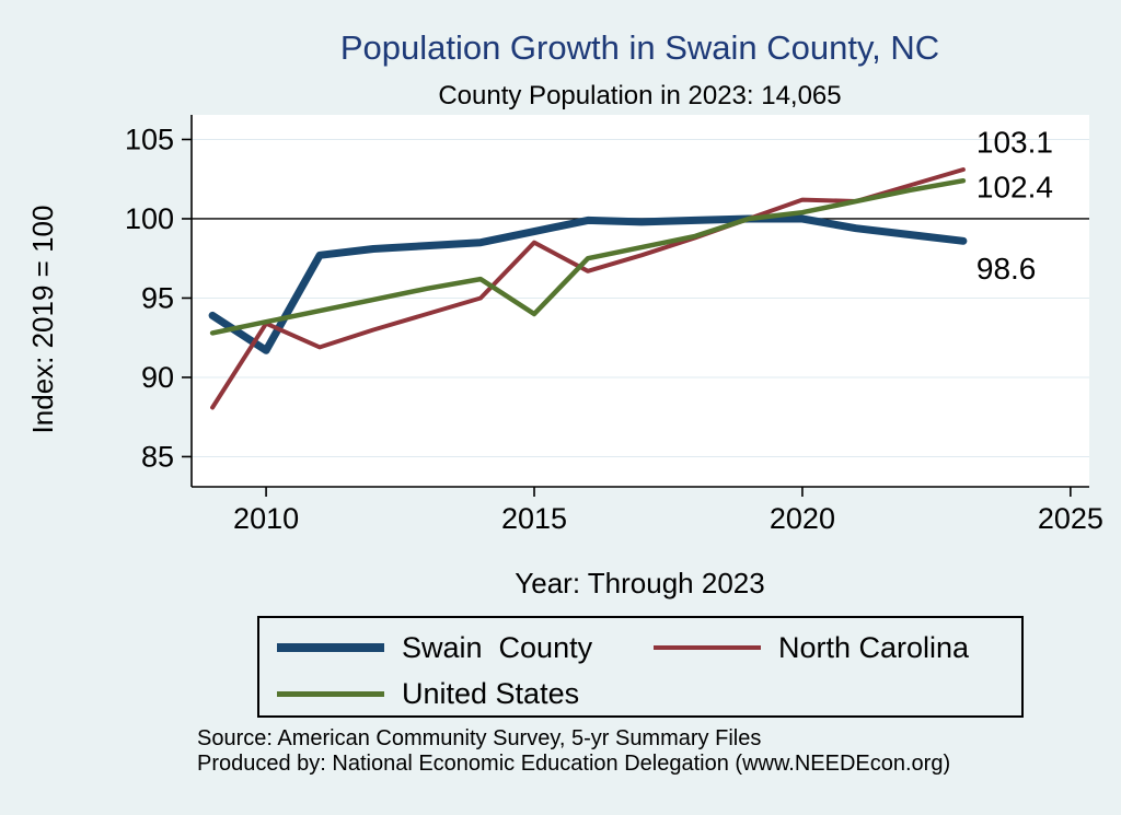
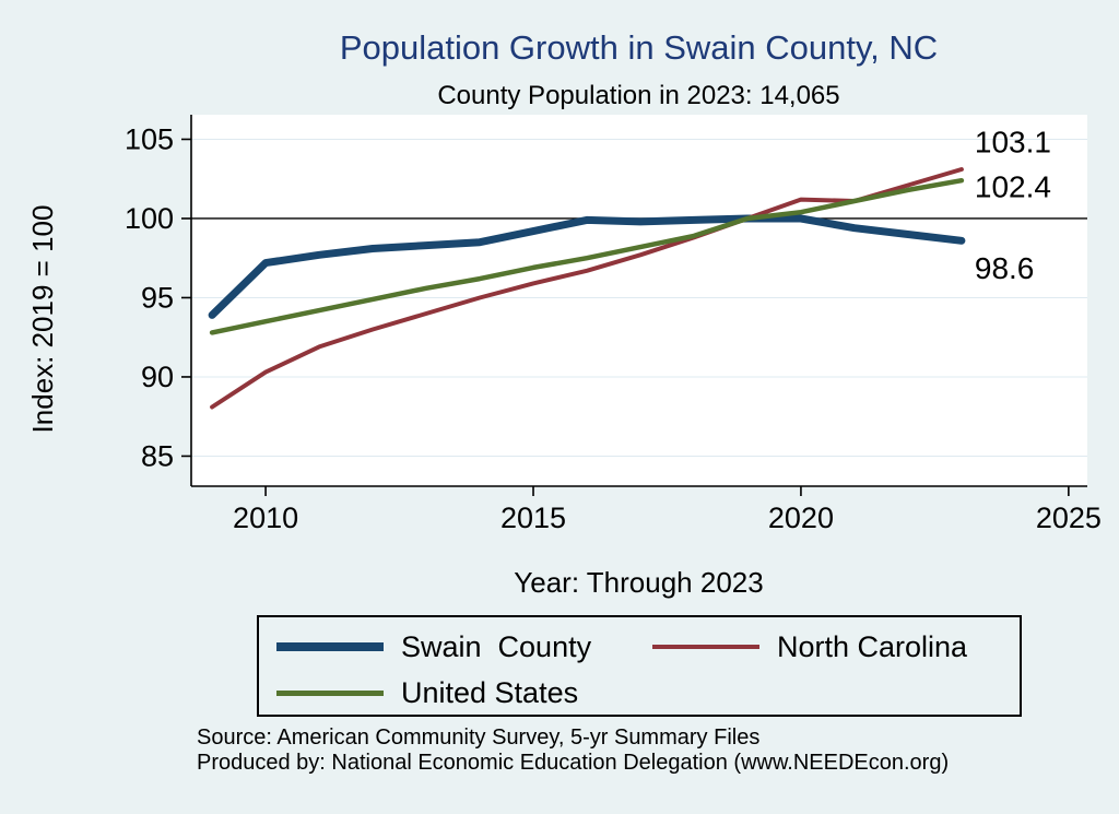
Swain County/2010: 91.7 -> 97.2
North Carolina/2010: 93.4 -> 90.3
North Carolina/2015: 98.5 -> 95.9
United States/2015: 94.0 -> 96.9
